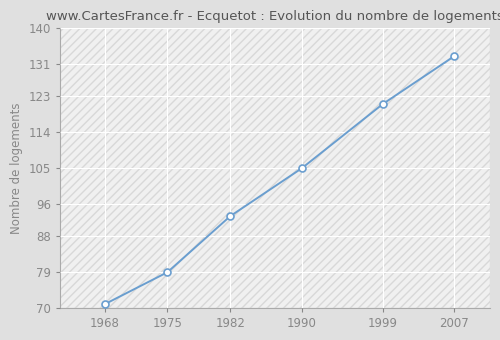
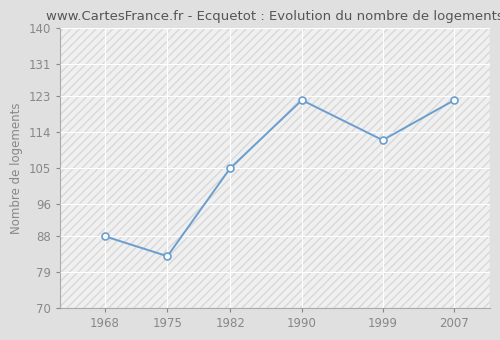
1968: 71 -> 88
1975: 79 -> 83
1982: 93 -> 105
1990: 105 -> 122
1999: 121 -> 112
2007: 133 -> 122
